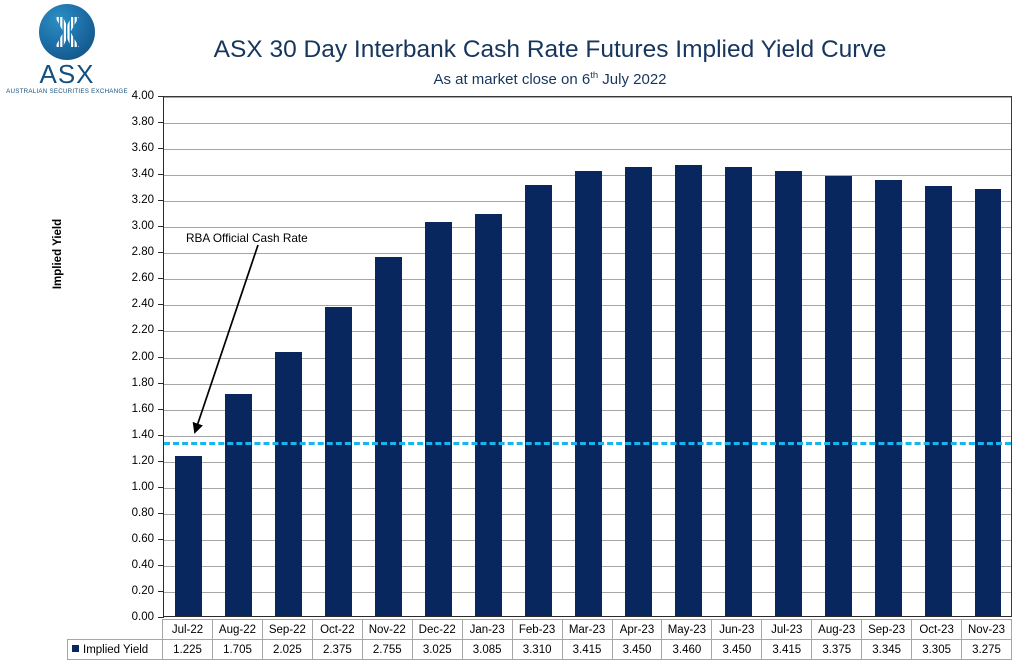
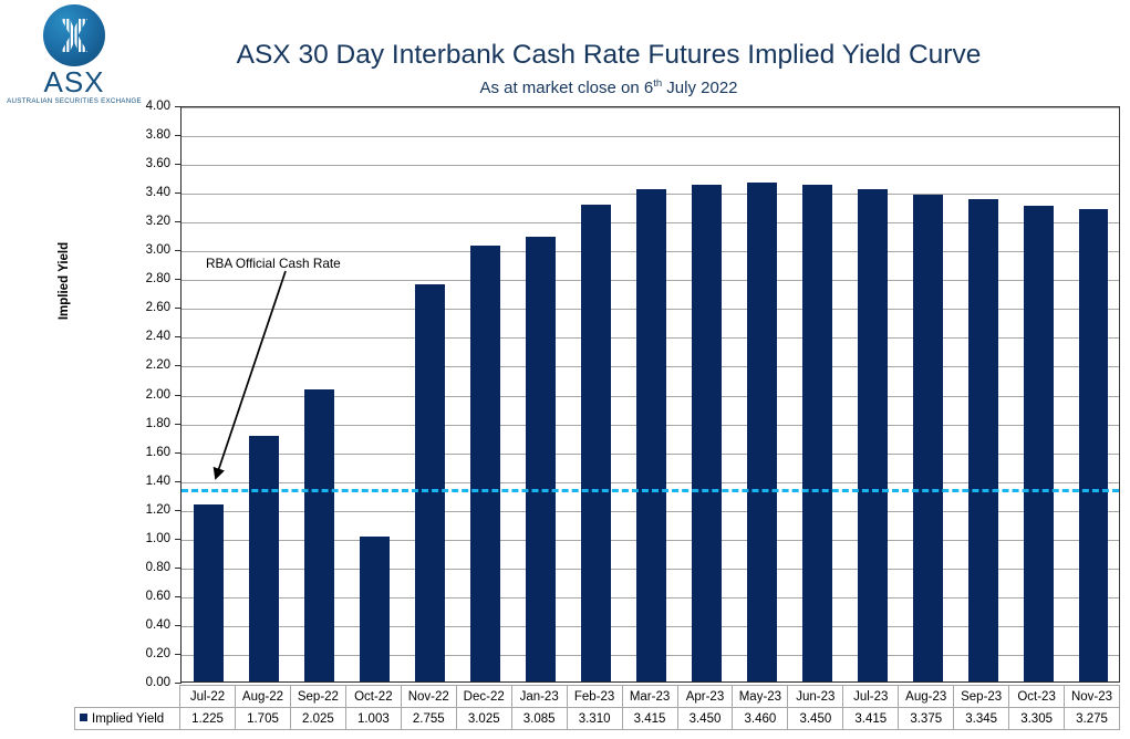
Oct-22: 2.375 -> 1.003
